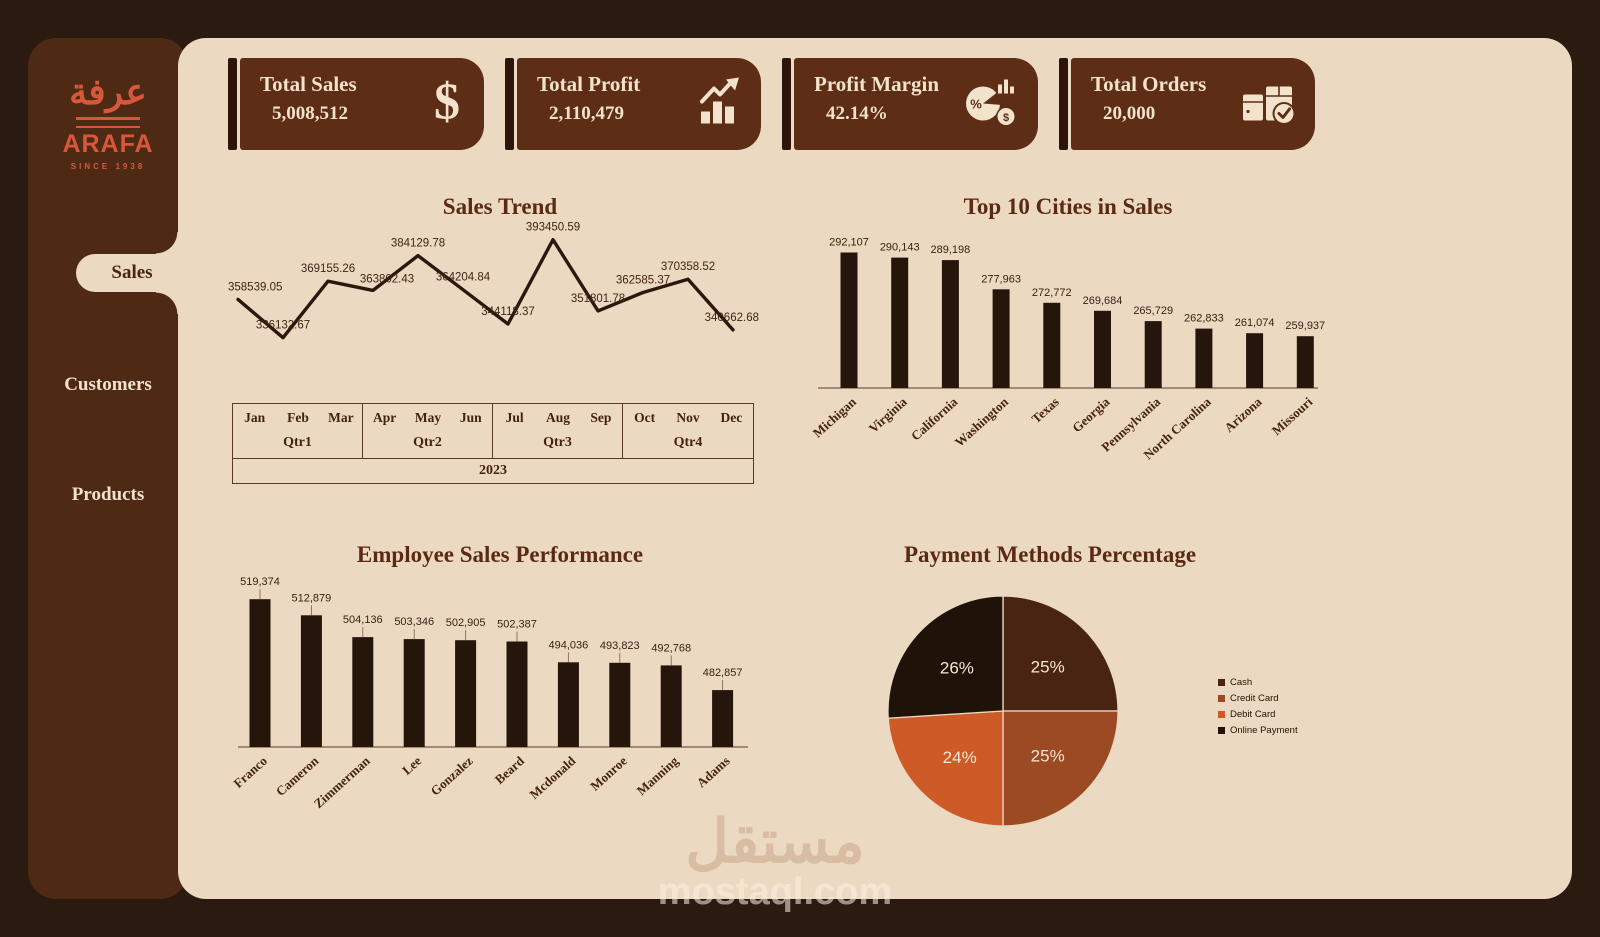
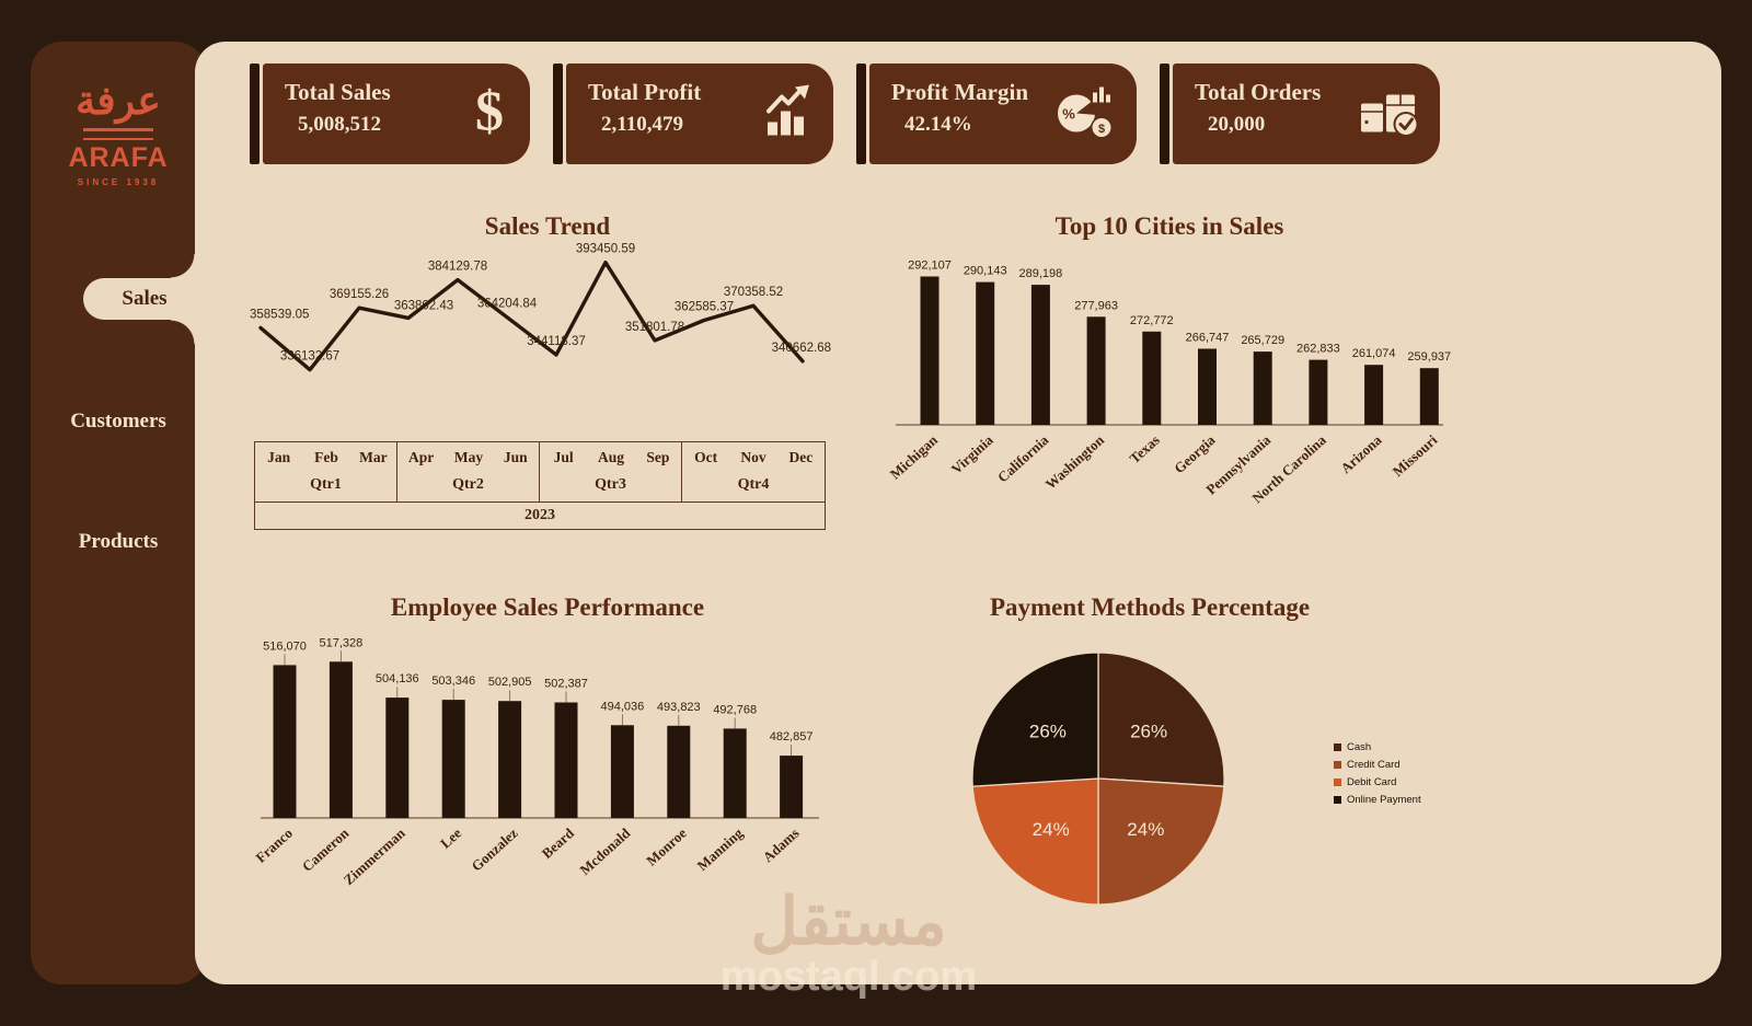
Top 10 Cities in Sales/Georgia: 269,684 -> 266,747
Employee Sales Performance/Franco: 519,374 -> 516,070
Employee Sales Performance/Cameron: 512,879 -> 517,328
Payment Methods Percentage/Cash: 25% -> 26%
Payment Methods Percentage/Credit Card: 25% -> 24%
